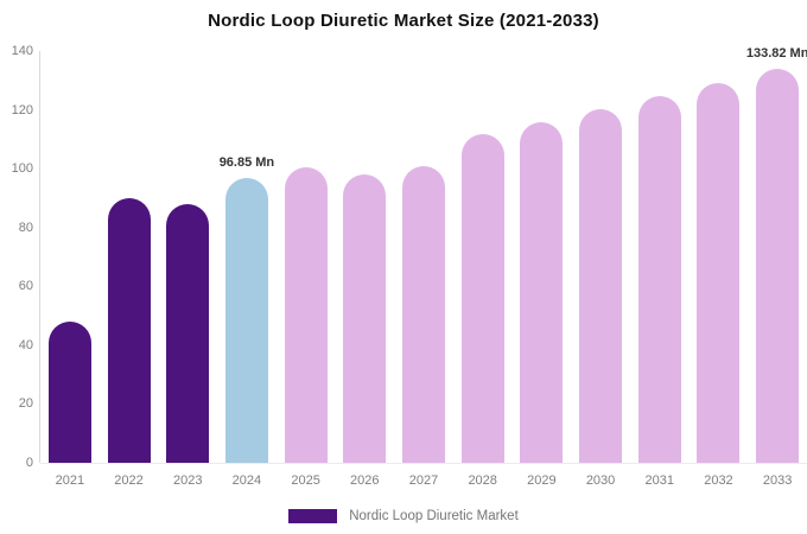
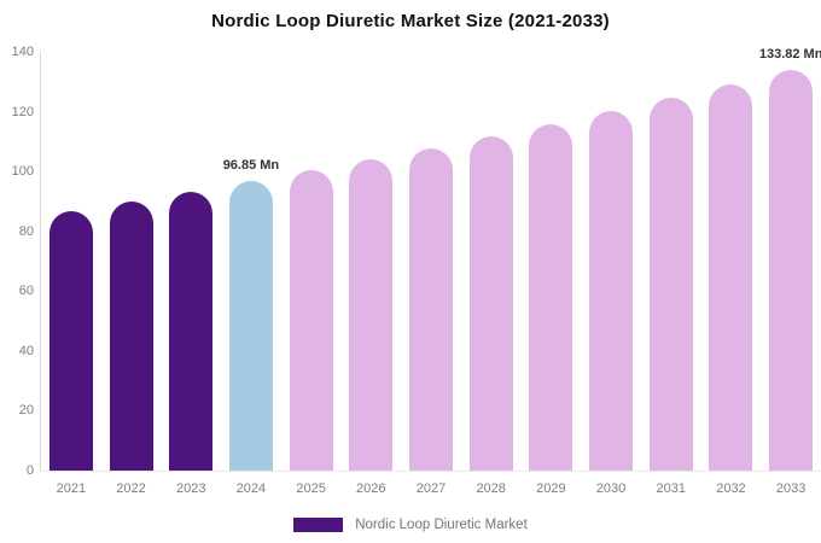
2021: 48 -> 87
2023: 88 -> 93
2026: 98 -> 104
2027: 101 -> 108
